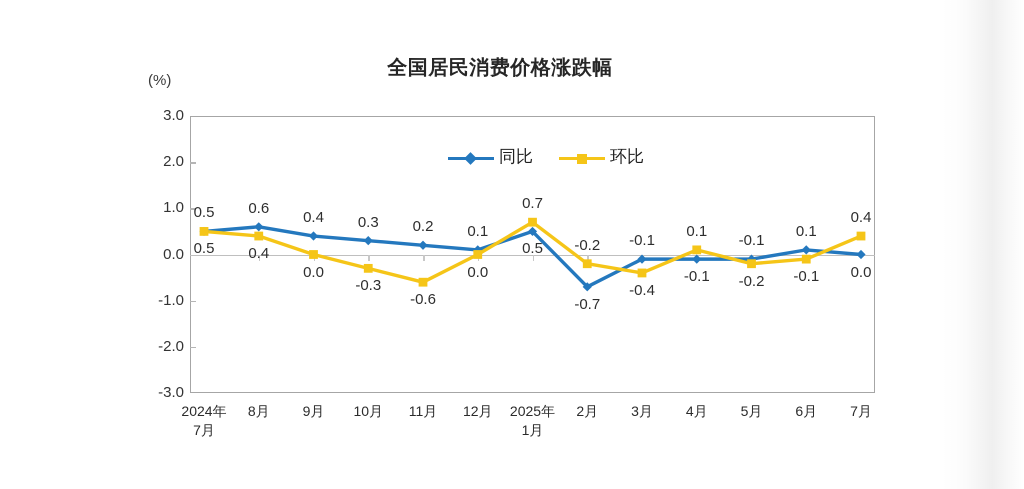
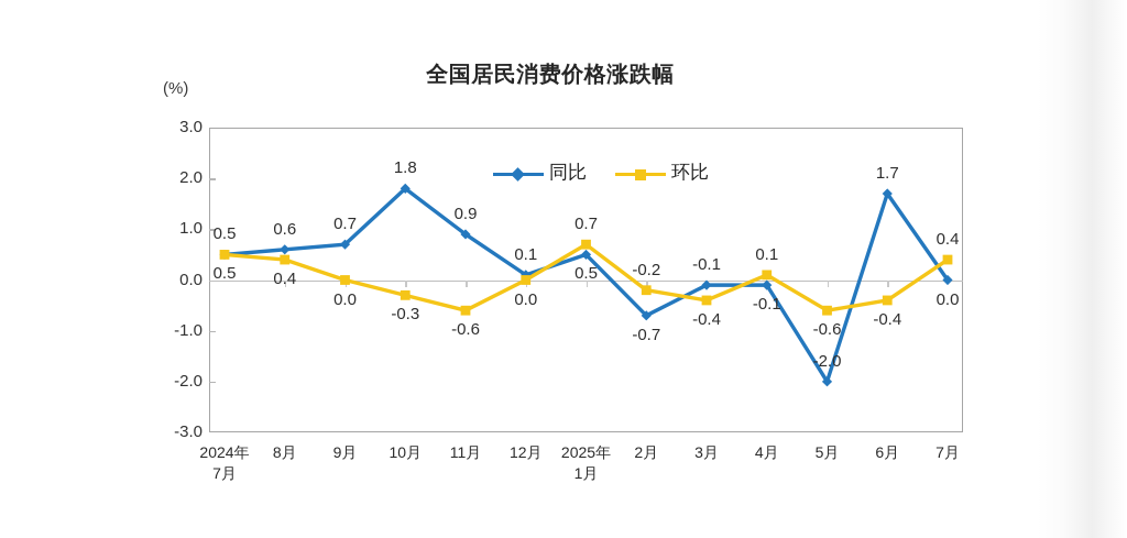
同比/9月: 0.4 -> 0.7
同比/10月: 0.3 -> 1.8
同比/11月: 0.2 -> 0.9
同比/5月: -0.1 -> -2.0
环比/5月: -0.2 -> -0.6
同比/6月: 0.1 -> 1.7
环比/6月: -0.1 -> -0.4
